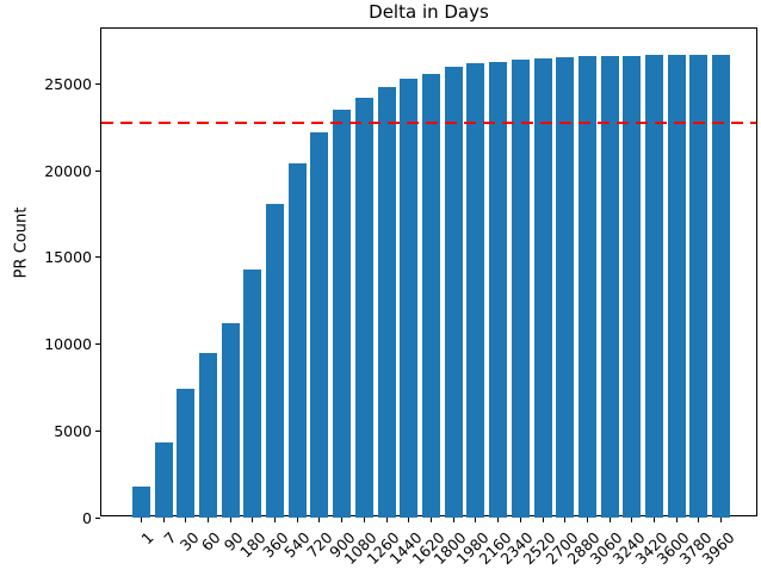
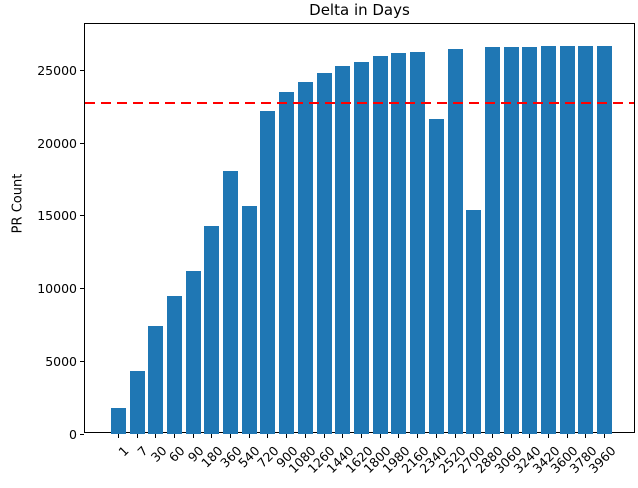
540: 20400 -> 15700
2340: 26400 -> 21700
2700: 26600 -> 15400
